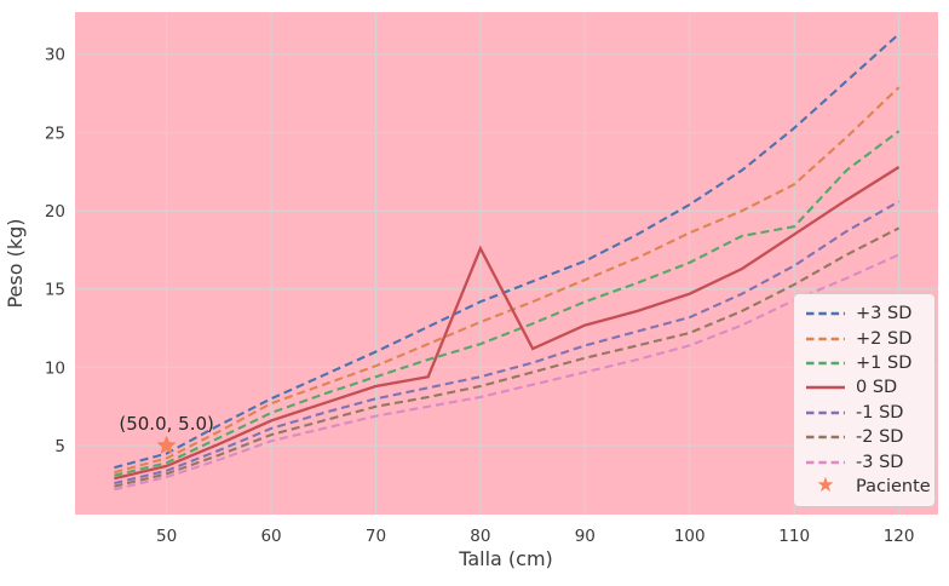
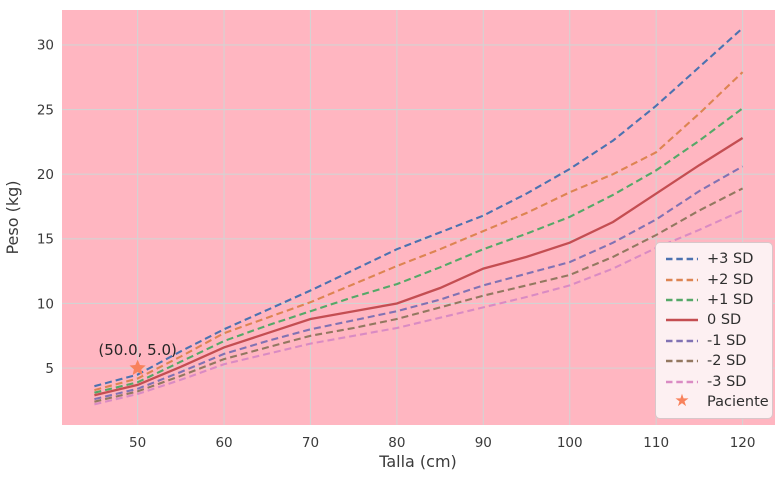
0 SD/80: 17.6 -> 10.0
+1 SD/110: 19.0 -> 20.3
